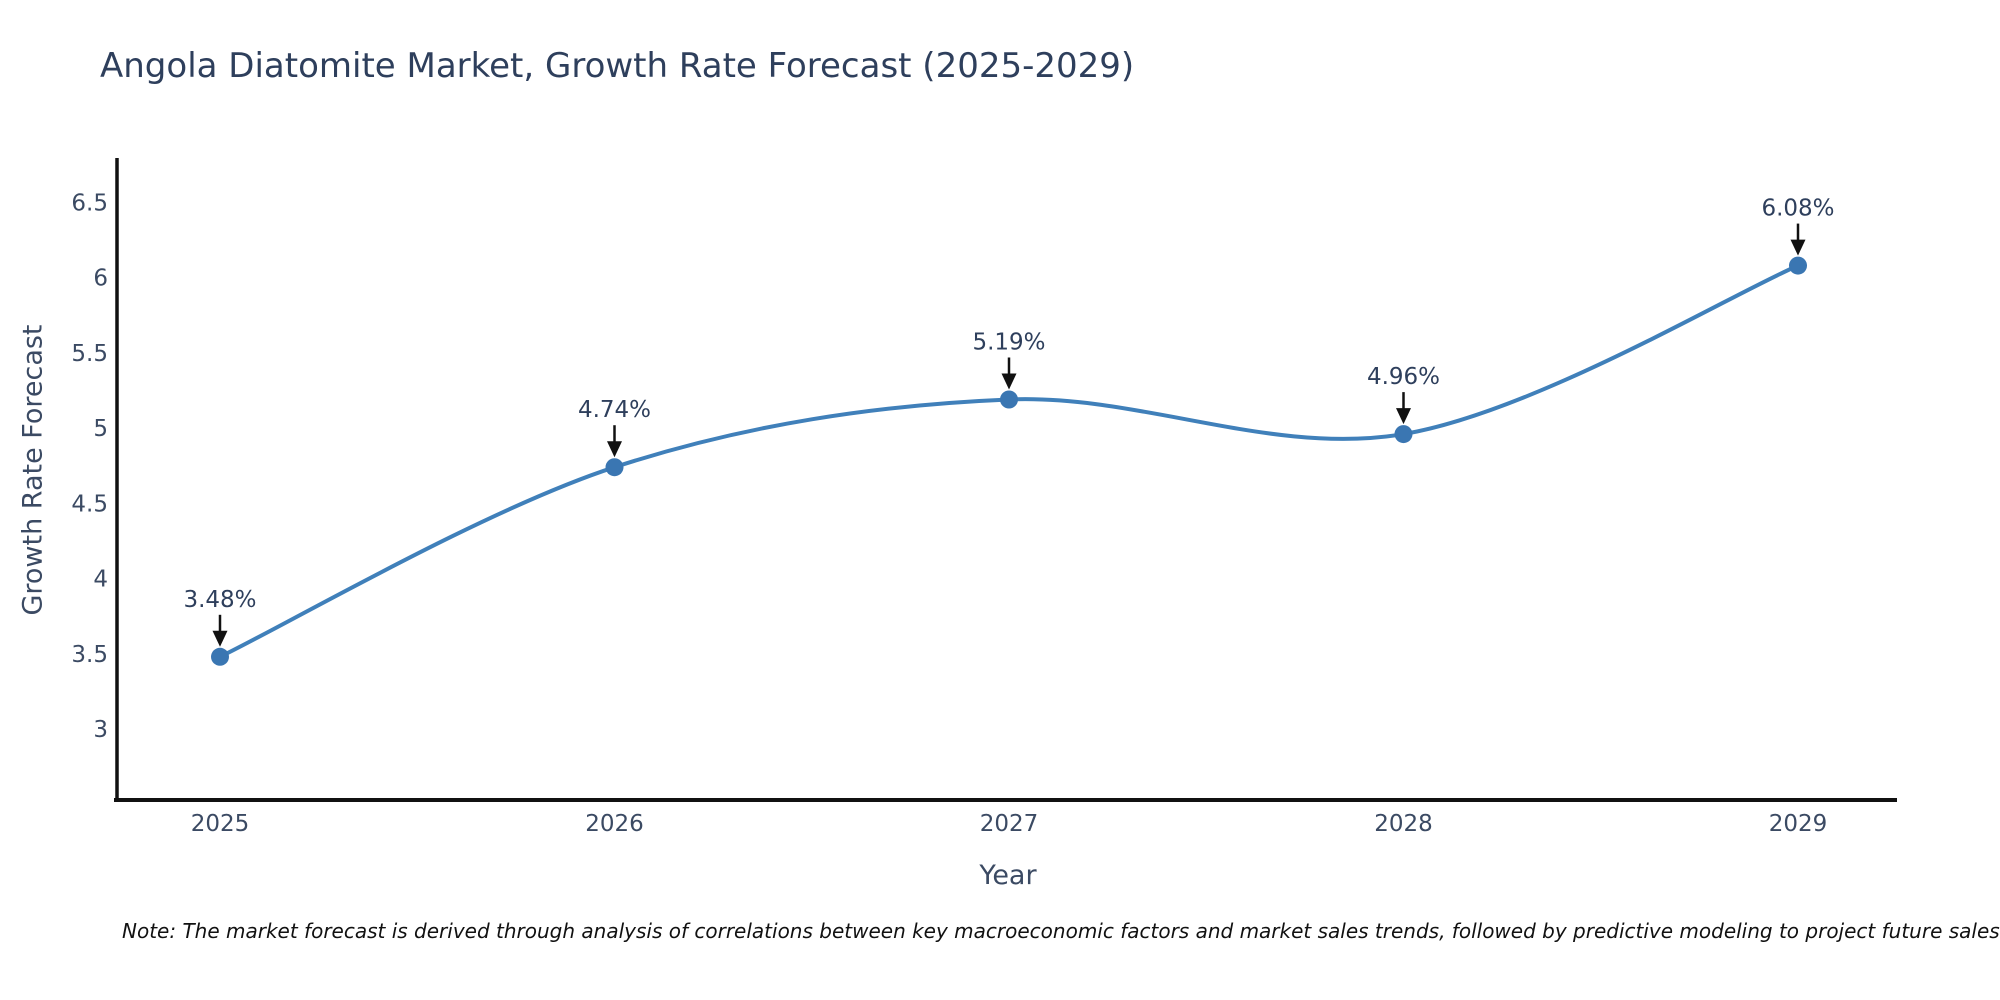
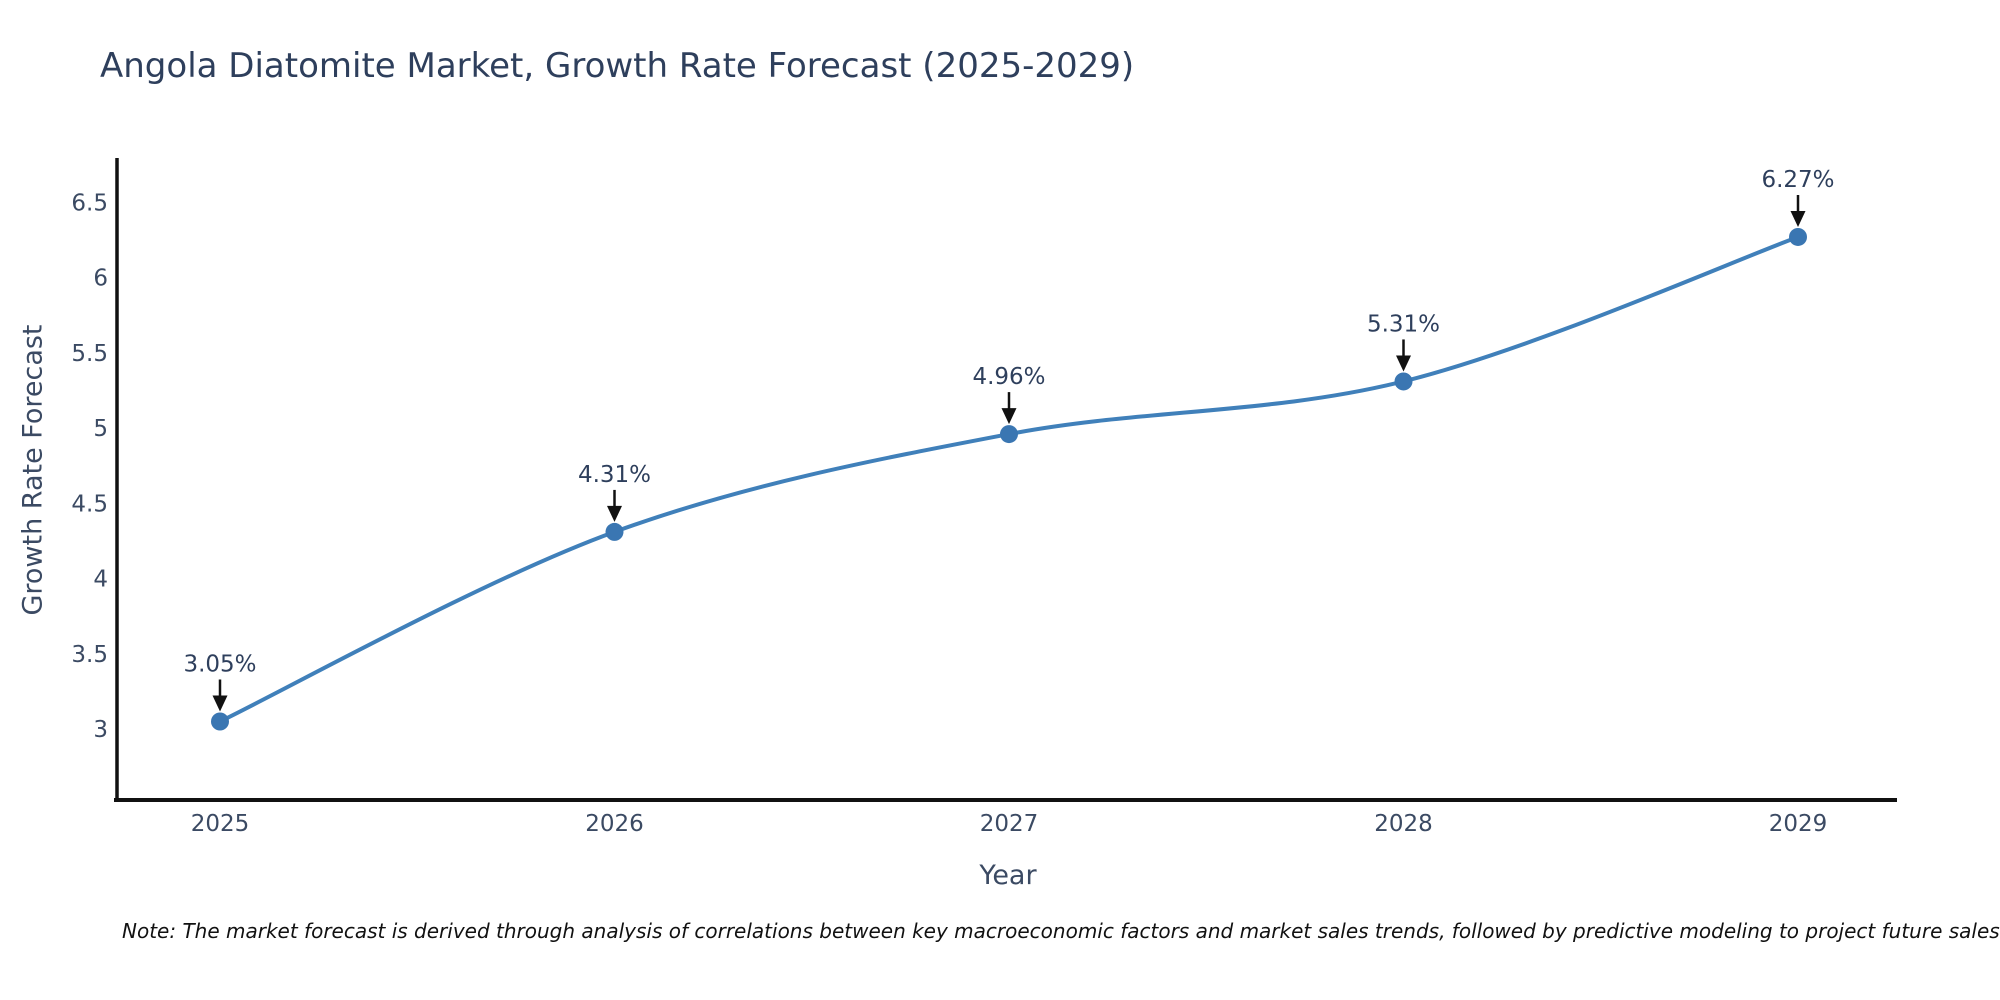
2025: 3.48% -> 3.05%
2026: 4.74% -> 4.31%
2027: 5.19% -> 4.96%
2028: 4.96% -> 5.31%
2029: 6.08% -> 6.27%
